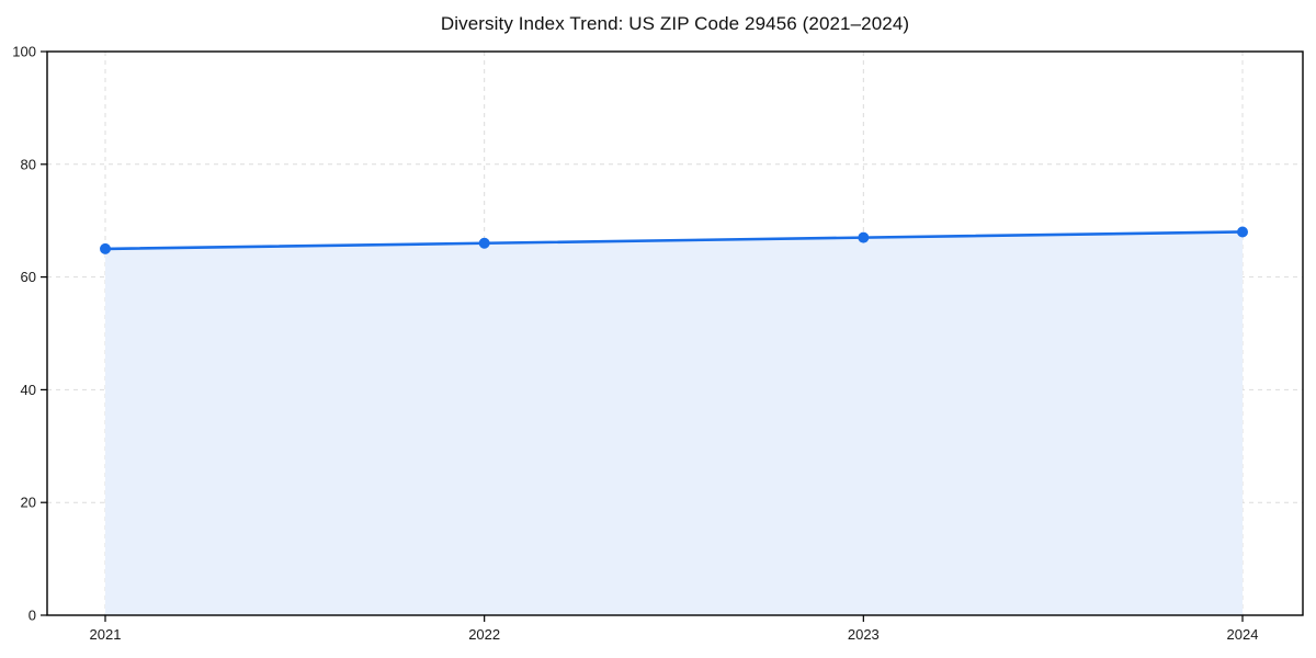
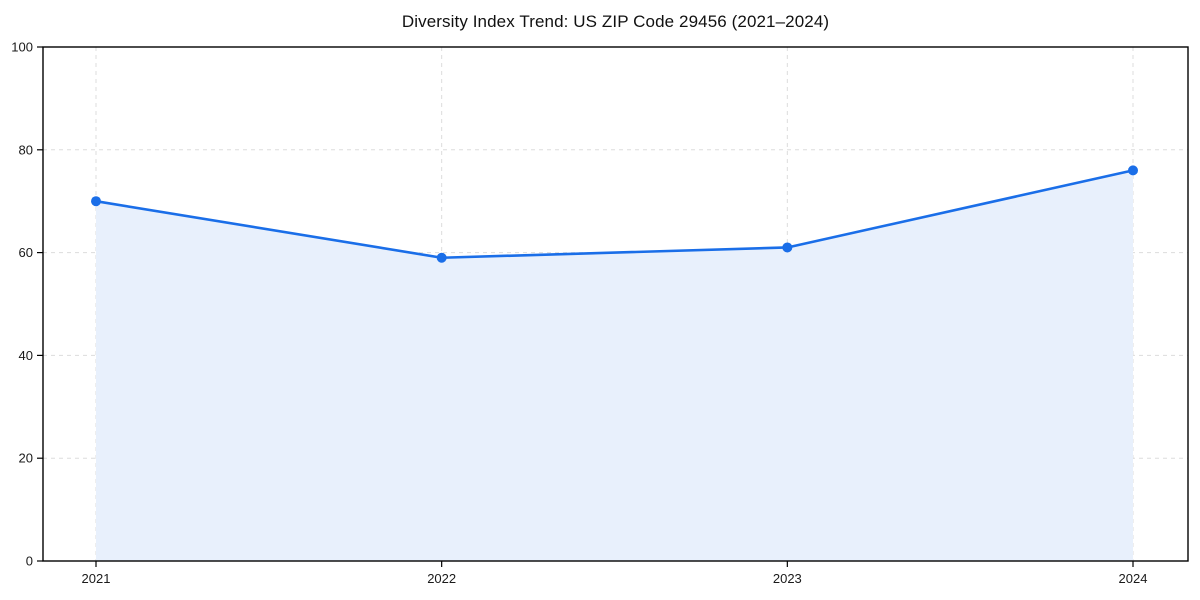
2021: 65 -> 70
2022: 66 -> 59
2023: 67 -> 61
2024: 68 -> 76
